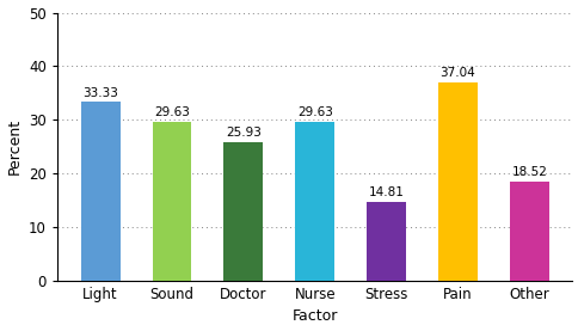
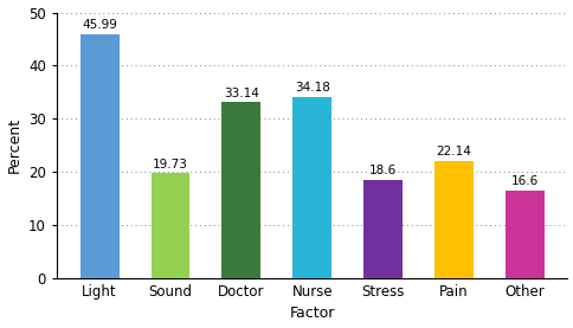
Light: 33.33 -> 45.99
Sound: 29.63 -> 19.73
Doctor: 25.93 -> 33.14
Nurse: 29.63 -> 34.18
Stress: 14.81 -> 18.6
Pain: 37.04 -> 22.14
Other: 18.52 -> 16.6
